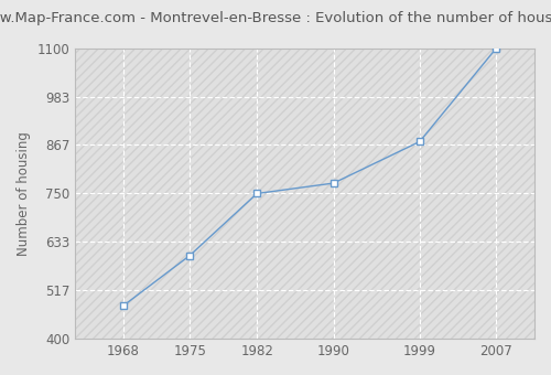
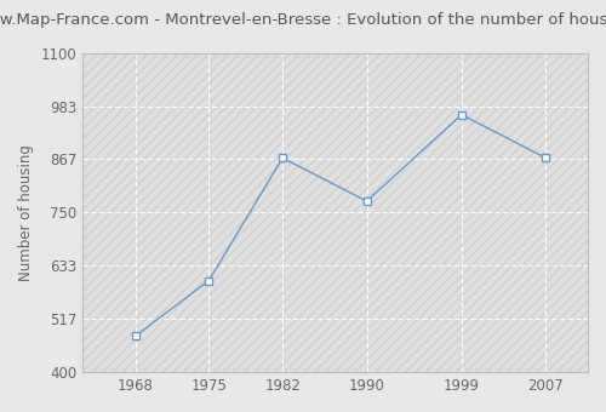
1982: 750 -> 870
1999: 875 -> 965
2007: 1100 -> 870
